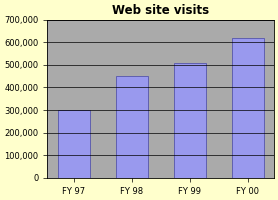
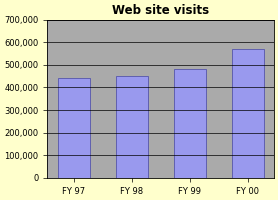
FY 97: 300,000 -> 440,000
FY 99: 510,000 -> 480,000
FY 00: 620,000 -> 570,000
